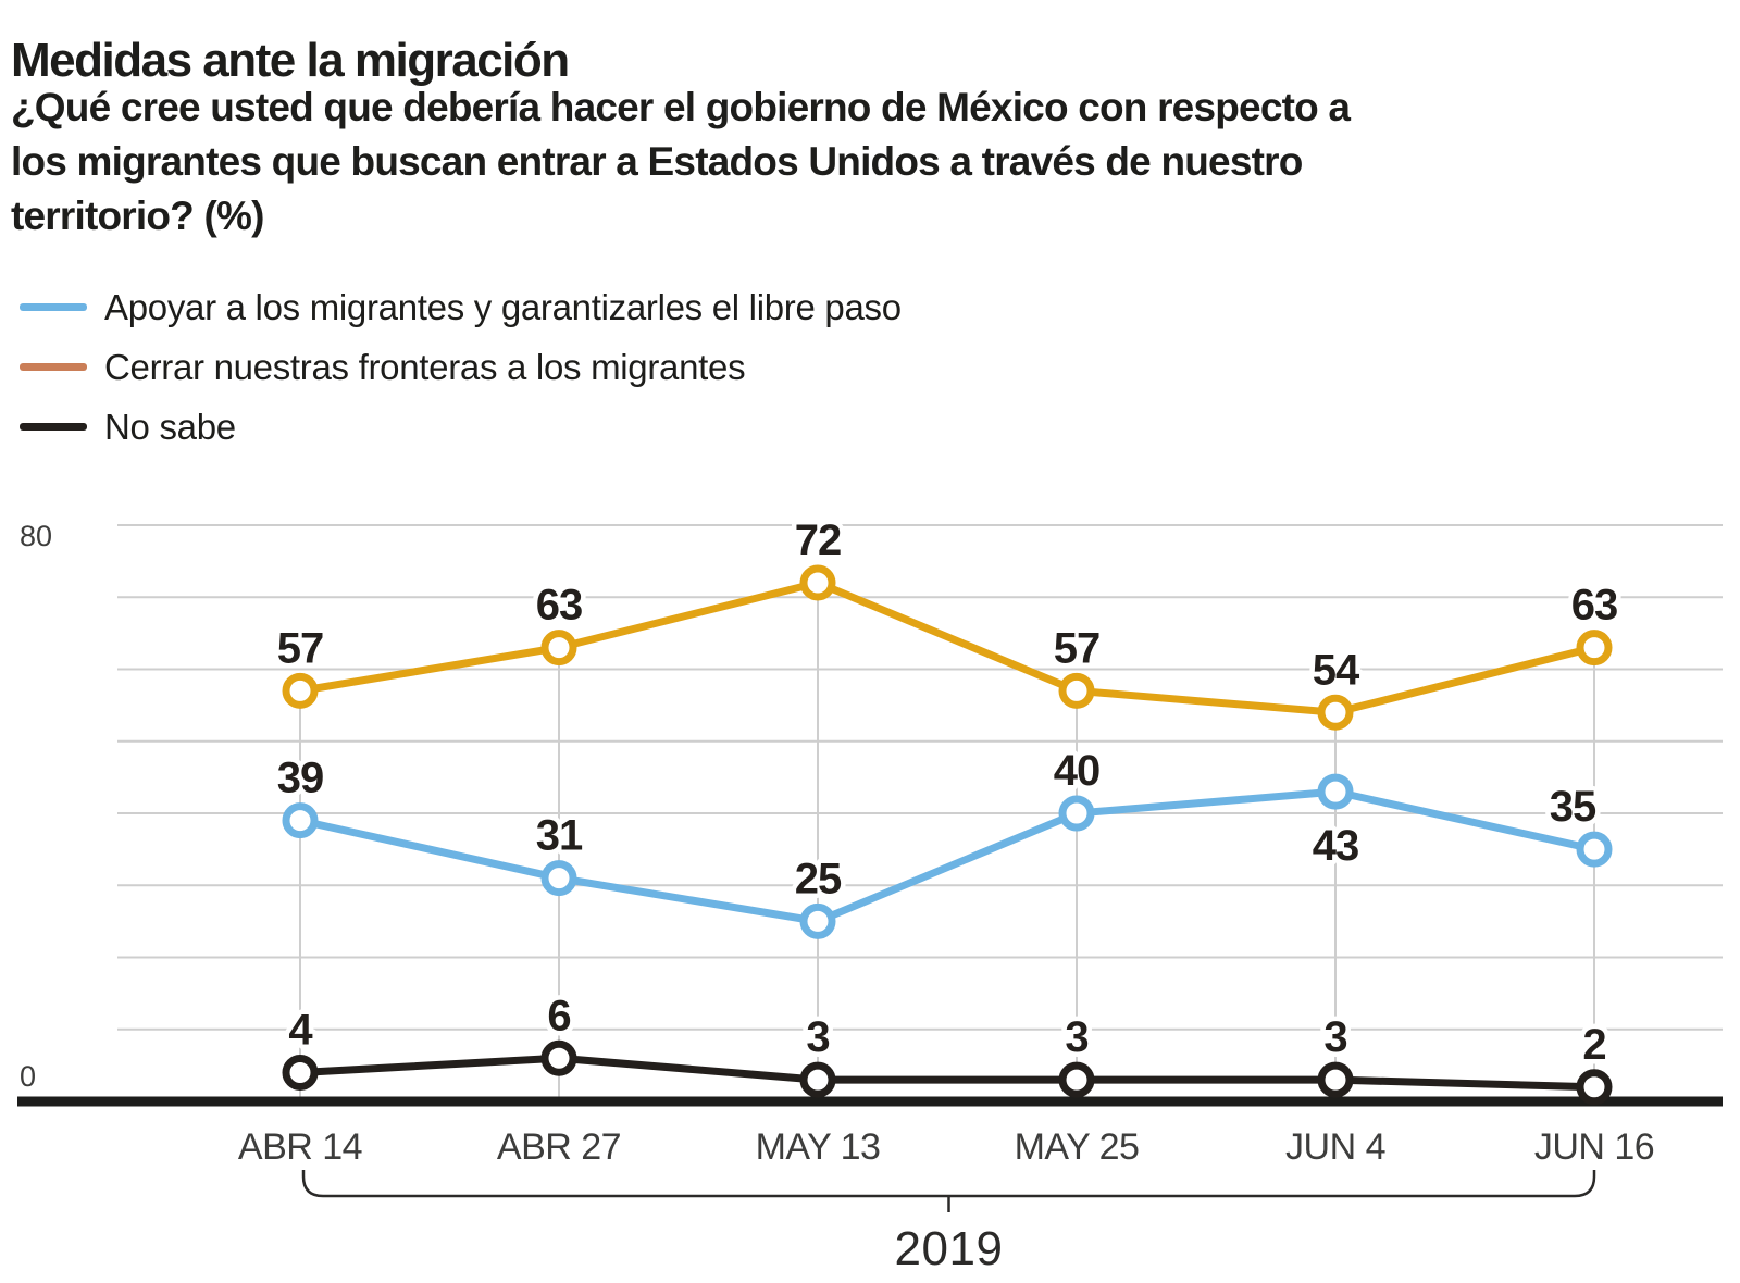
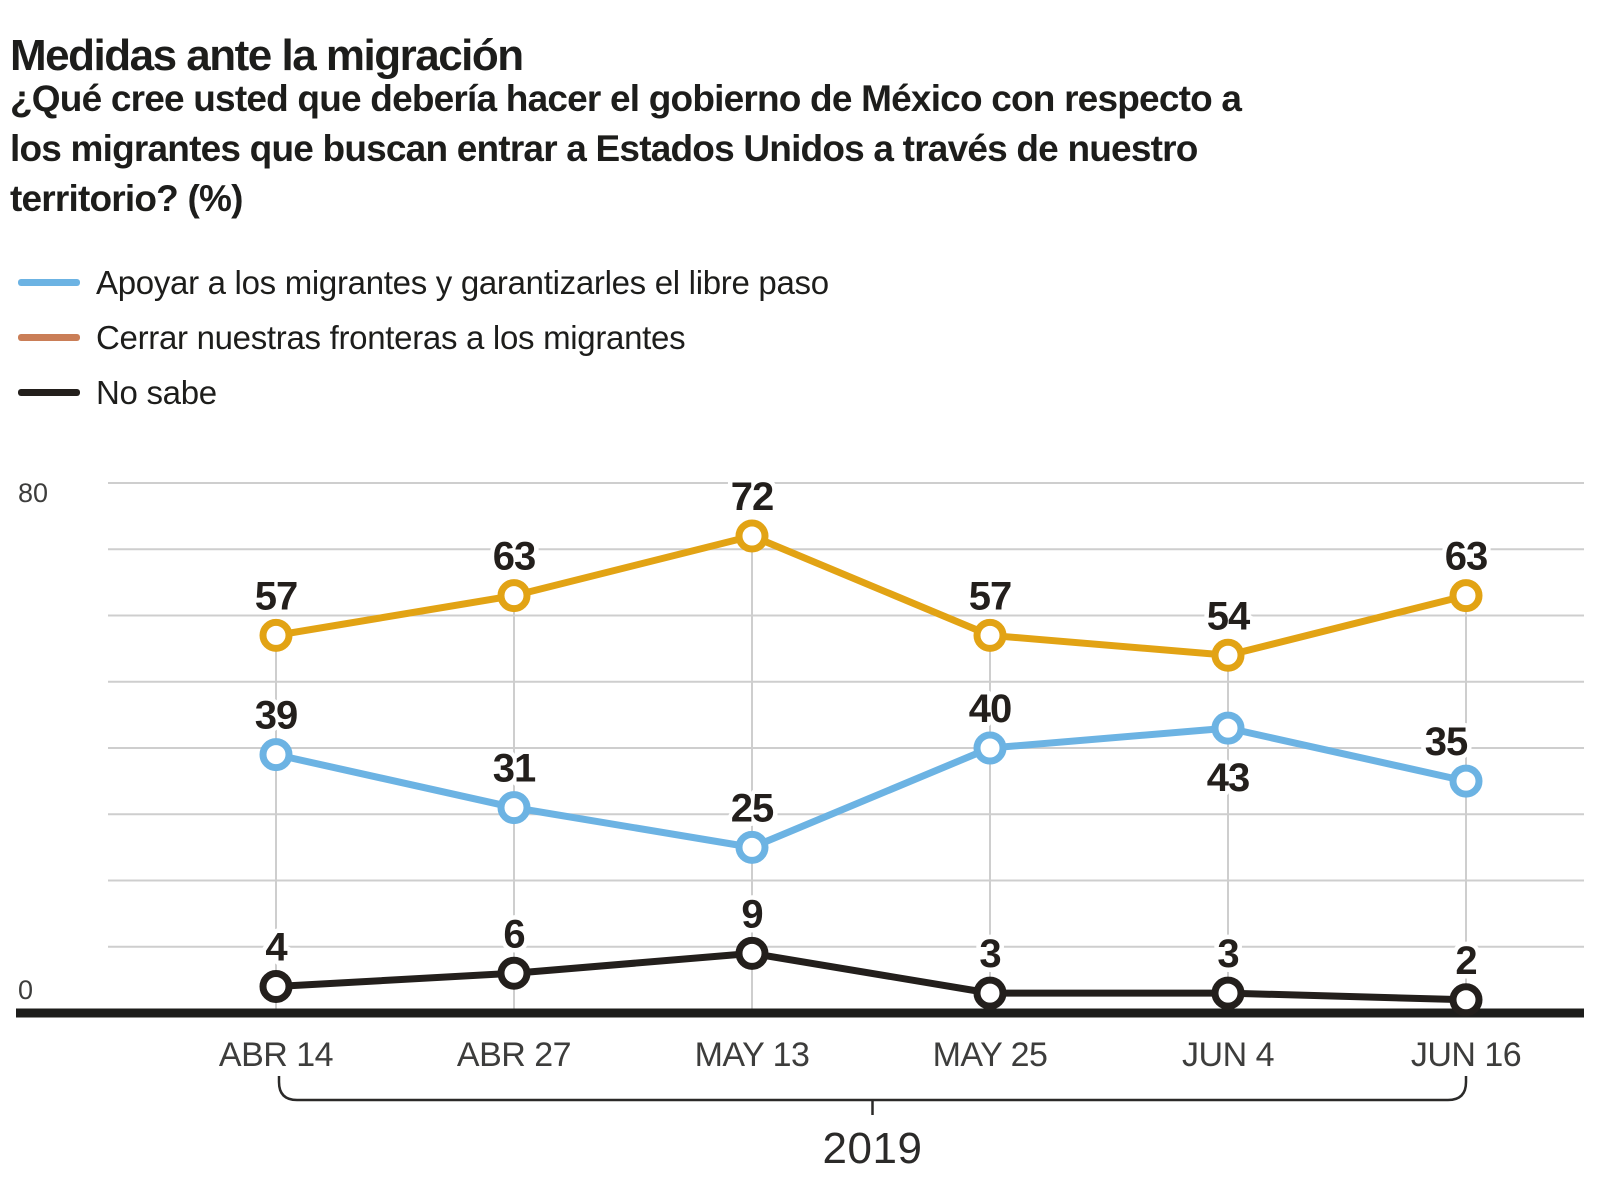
No sabe/MAY 13: 3 -> 9
